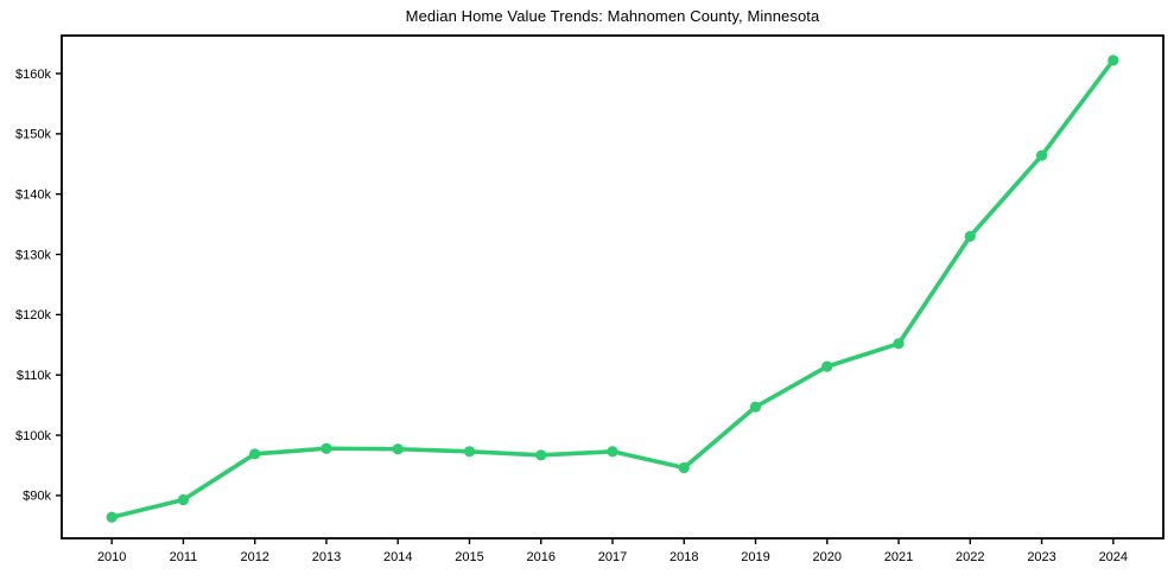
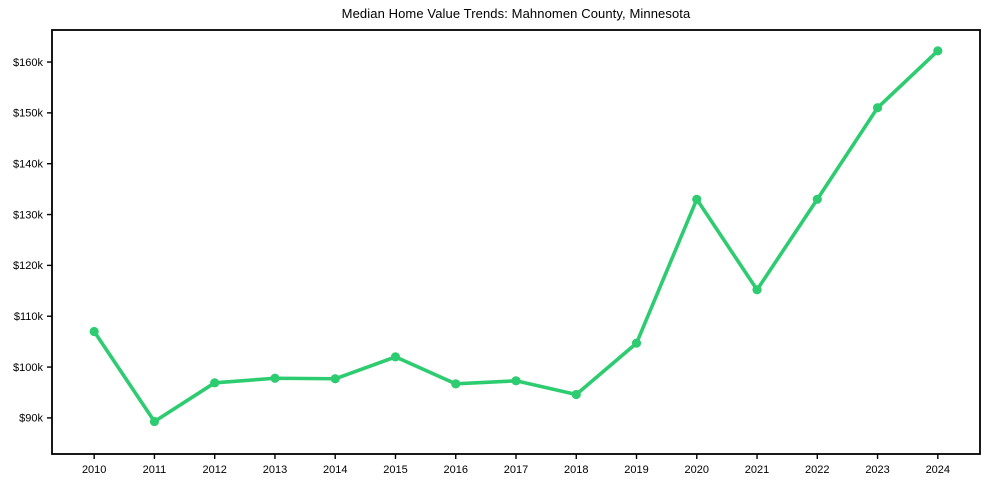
2010: $86k -> $107k
2015: $97k -> $102k
2020: $111k -> $133k
2023: $146k -> $151k
